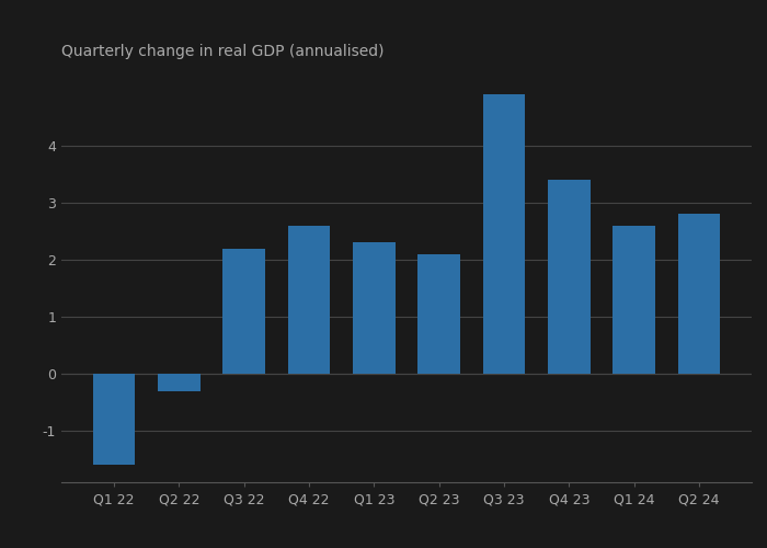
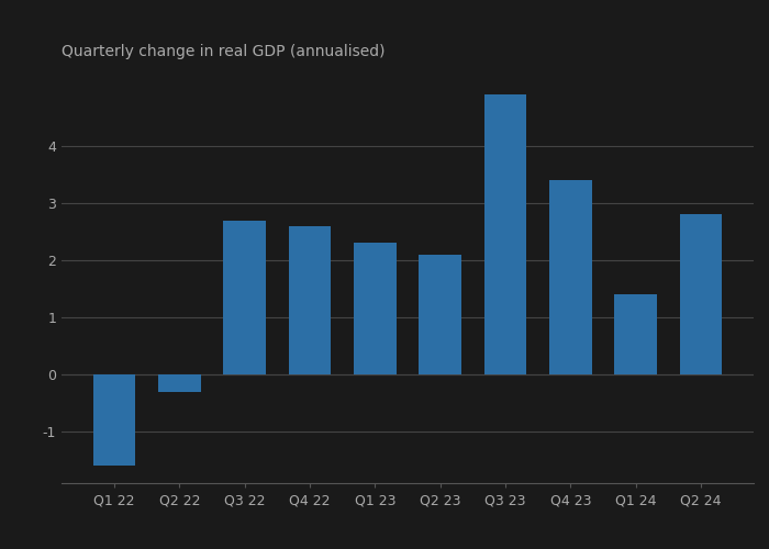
Q3 22: 2.2 -> 2.7
Q1 24: 2.6 -> 1.4
